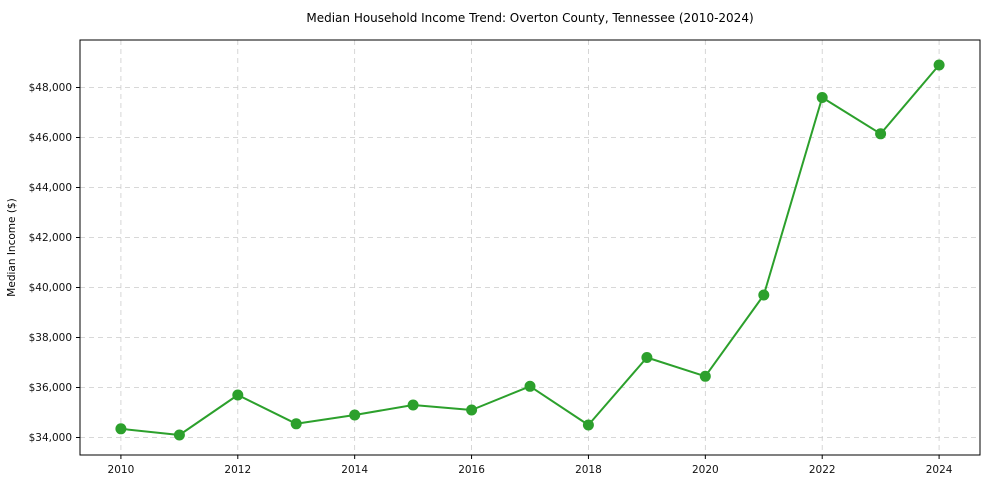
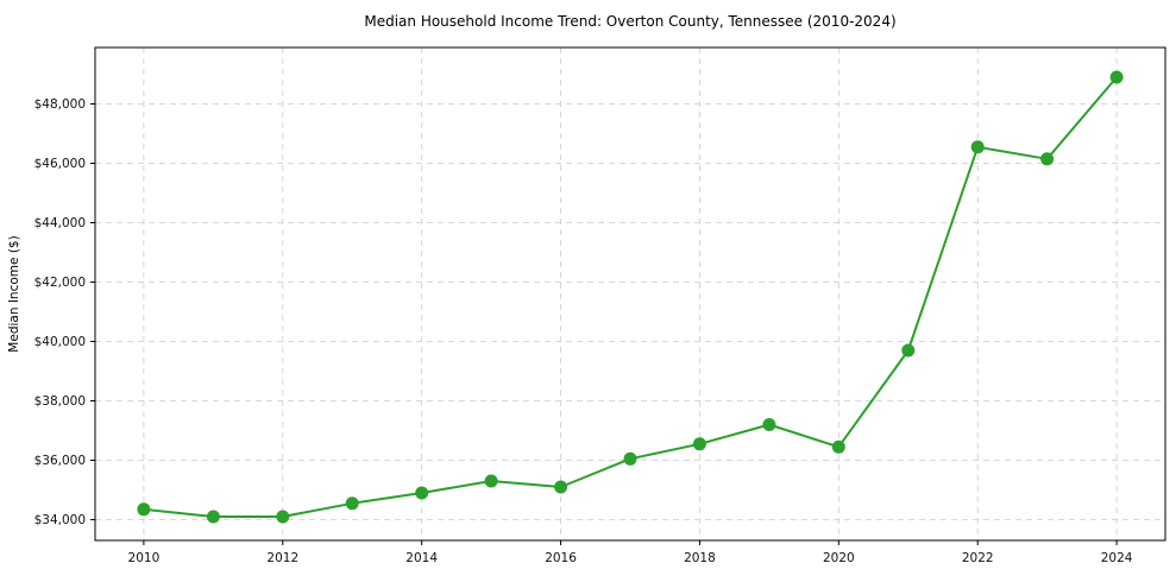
2012: $35700 -> $34100
2018: $34500 -> $36600
2022: $47600 -> $46600
